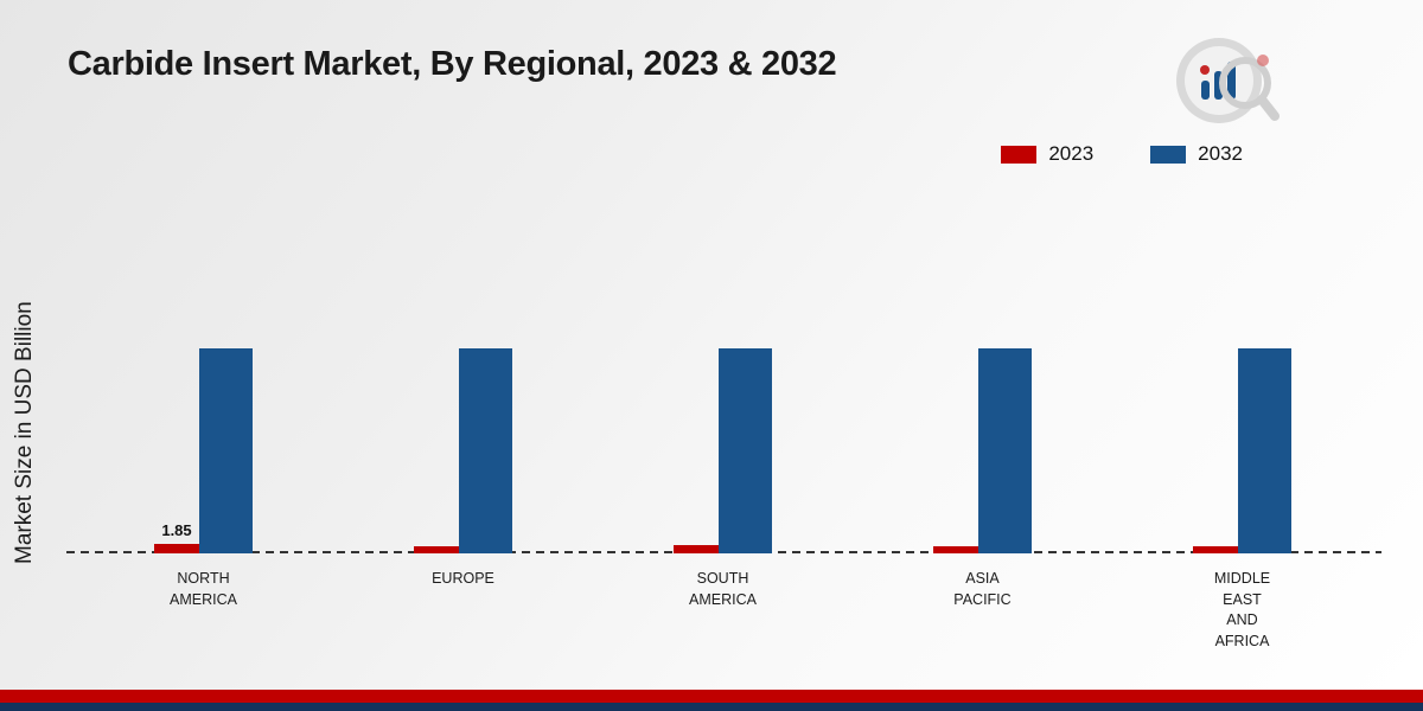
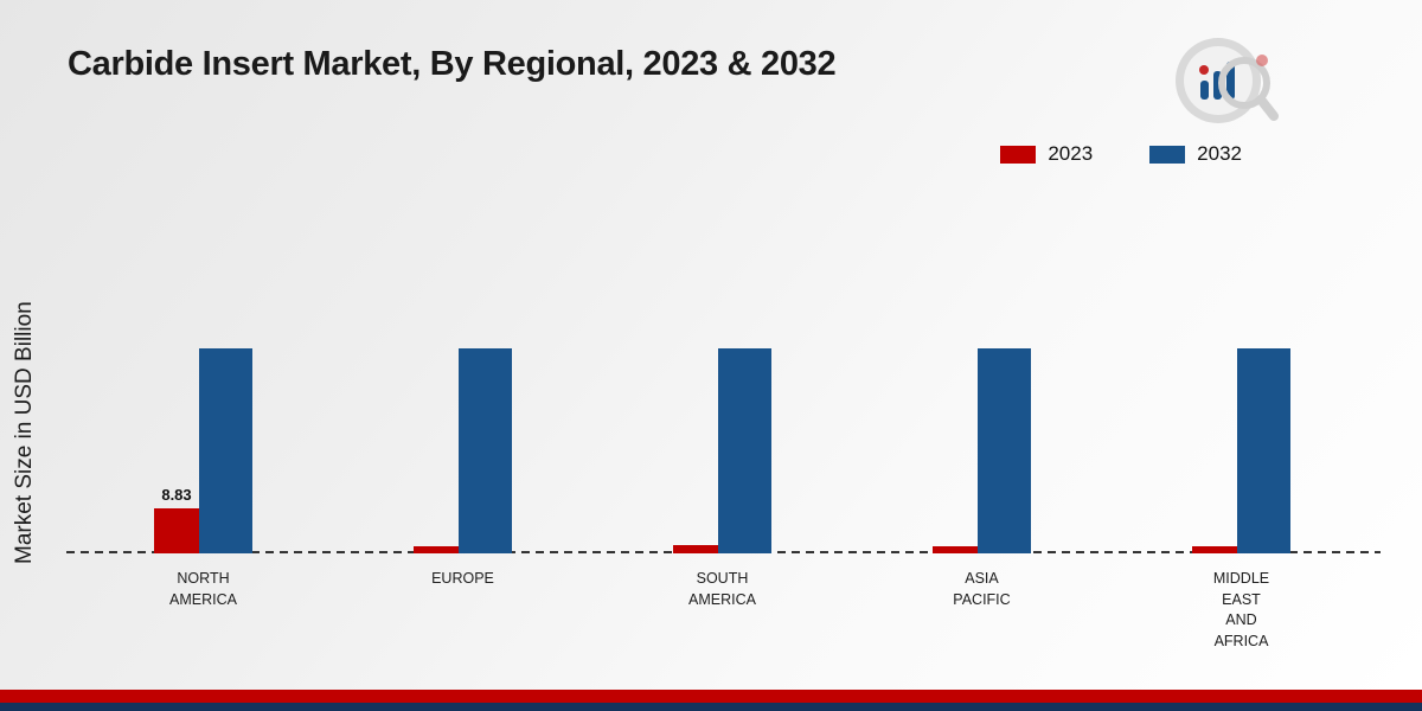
2023/NORTH AMERICA: 1.85 -> 8.83
